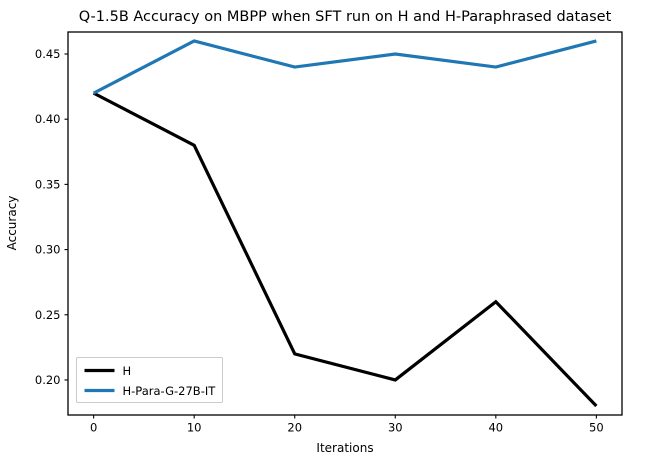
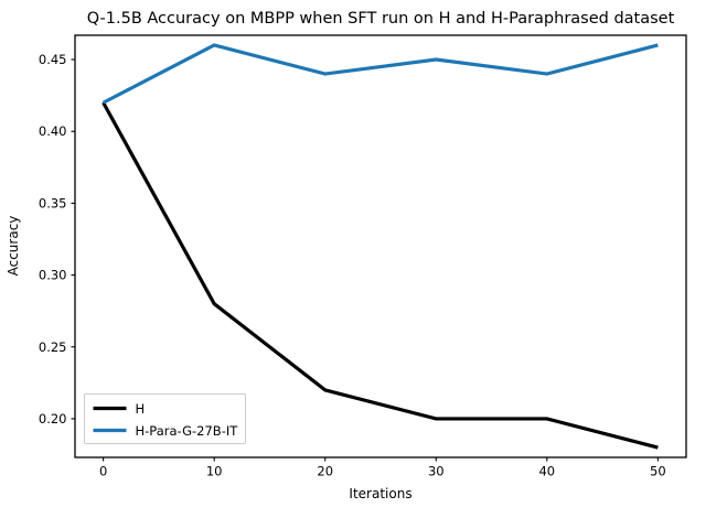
H/10: 0.38 -> 0.28
H/40: 0.26 -> 0.20
